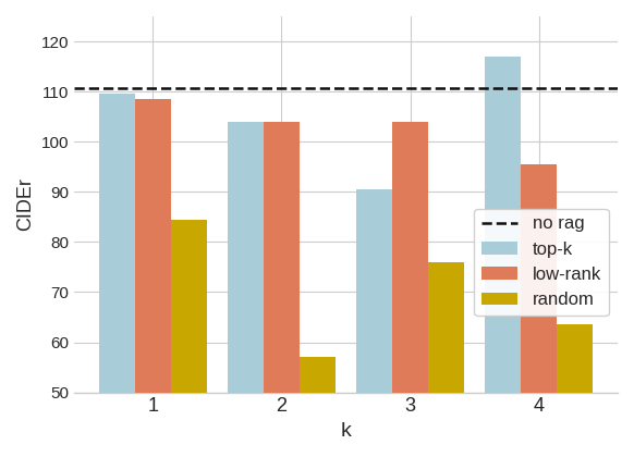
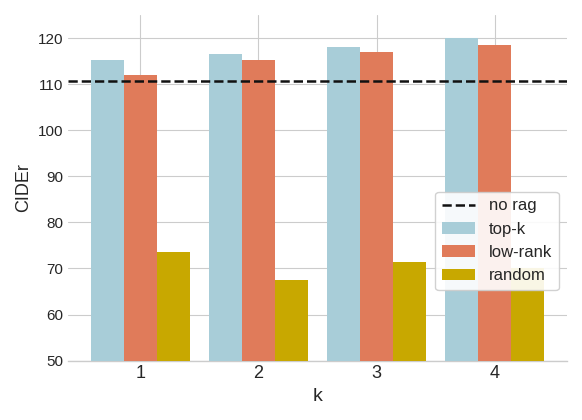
top-k/1: 109.5 -> 115.2
low-rank/1: 108.5 -> 112.0
random/1: 84.5 -> 73.5
top-k/2: 104.0 -> 116.6
low-rank/2: 104.0 -> 115.2
random/2: 57.0 -> 67.5
top-k/3: 90.5 -> 118.1
low-rank/3: 104.0 -> 117.0
random/3: 76.0 -> 71.5
top-k/4: 117.0 -> 120.0
low-rank/4: 95.5 -> 118.5
random/4: 63.5 -> 70.2
